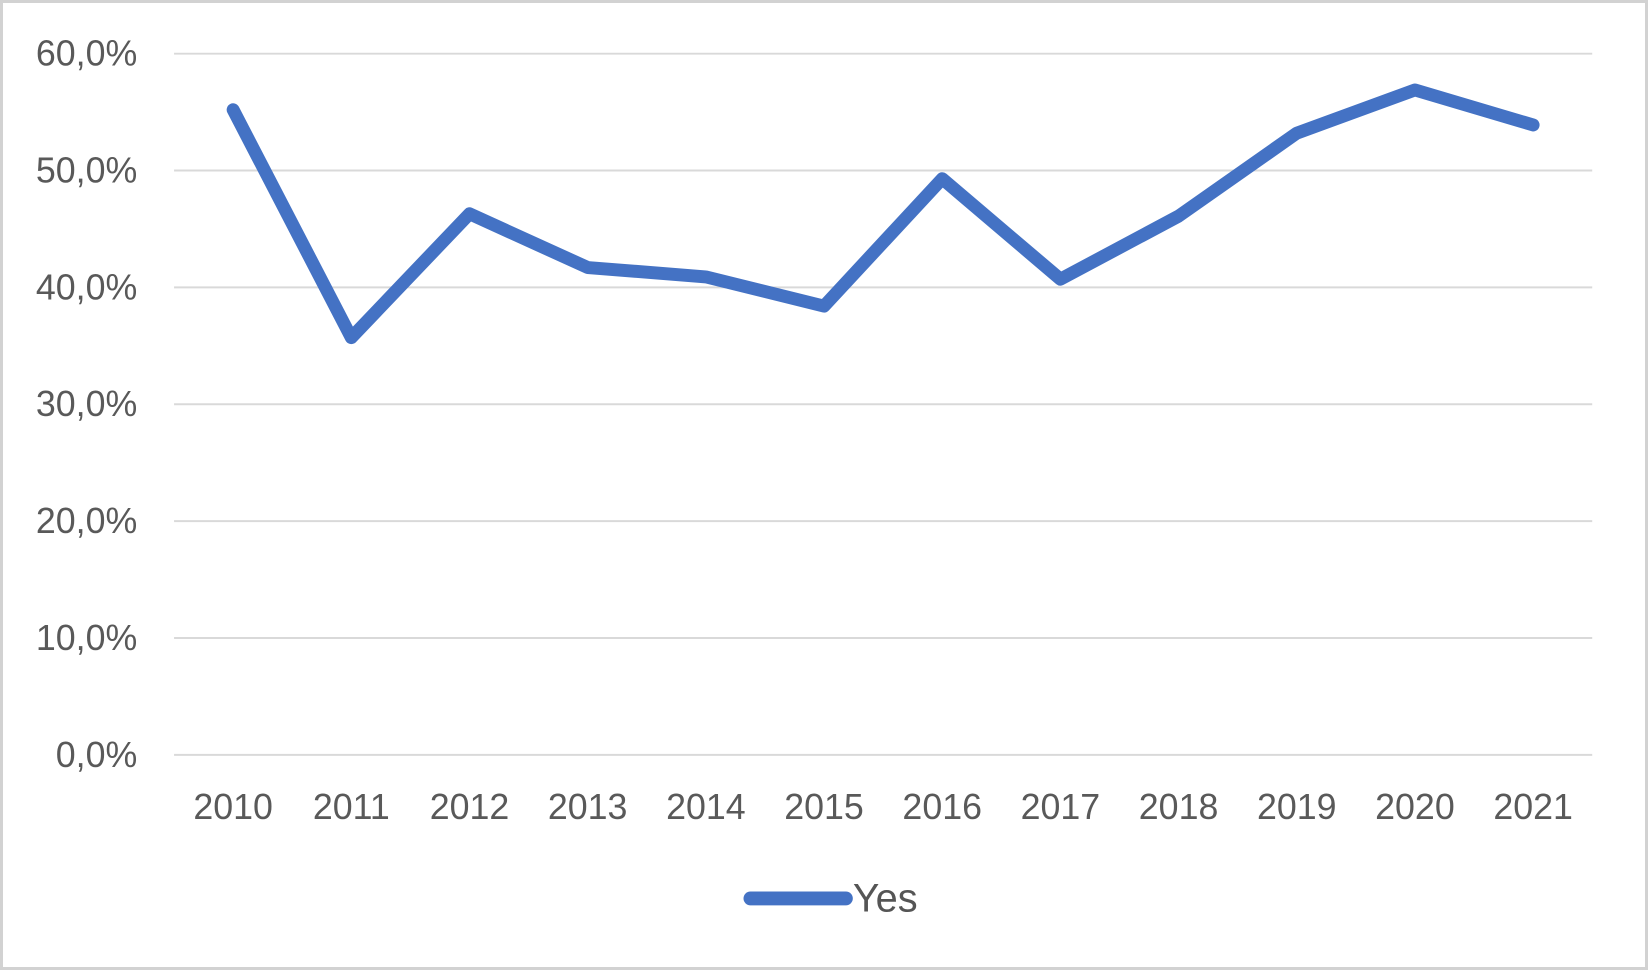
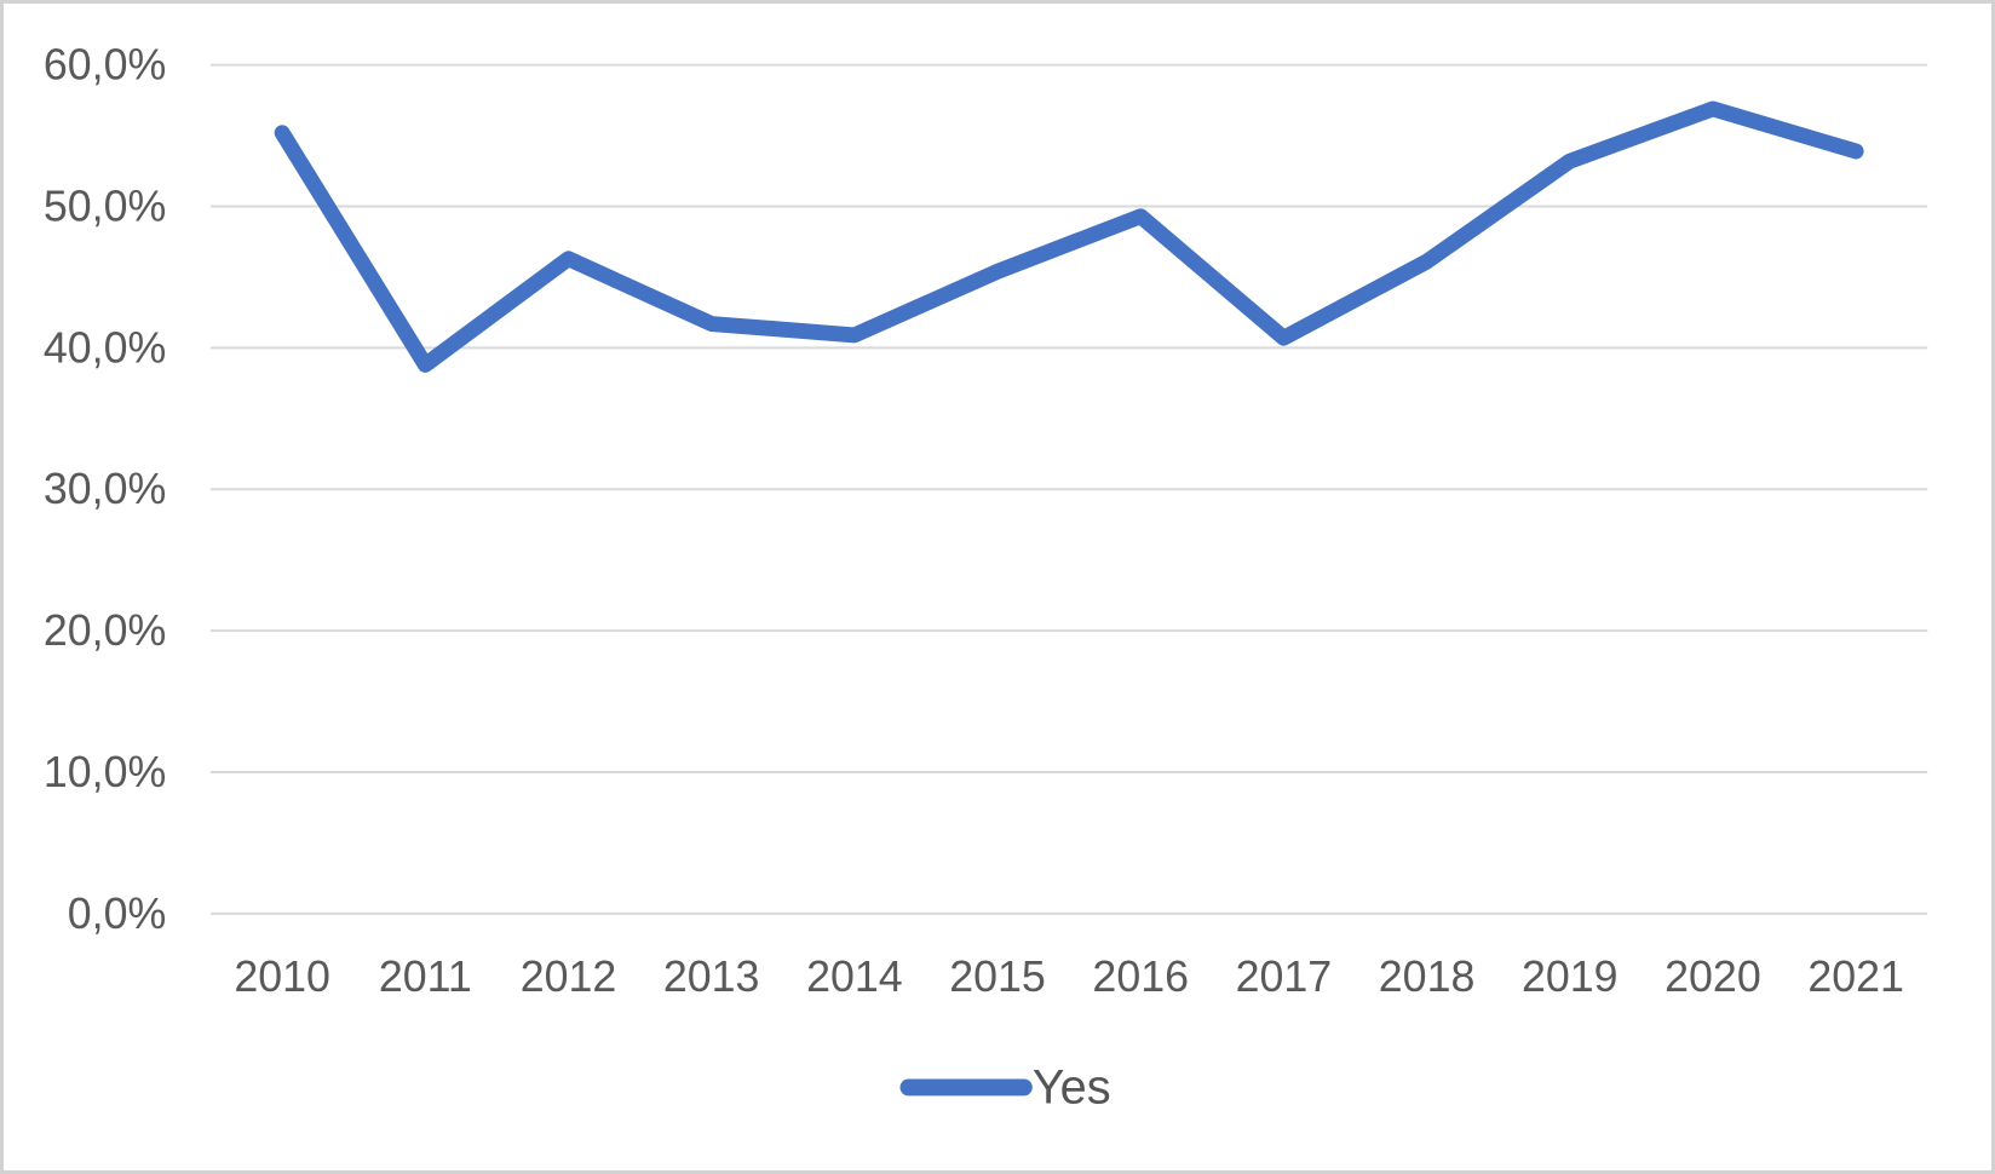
2011: 35,7% -> 38,8%
2015: 38,4% -> 45,4%
